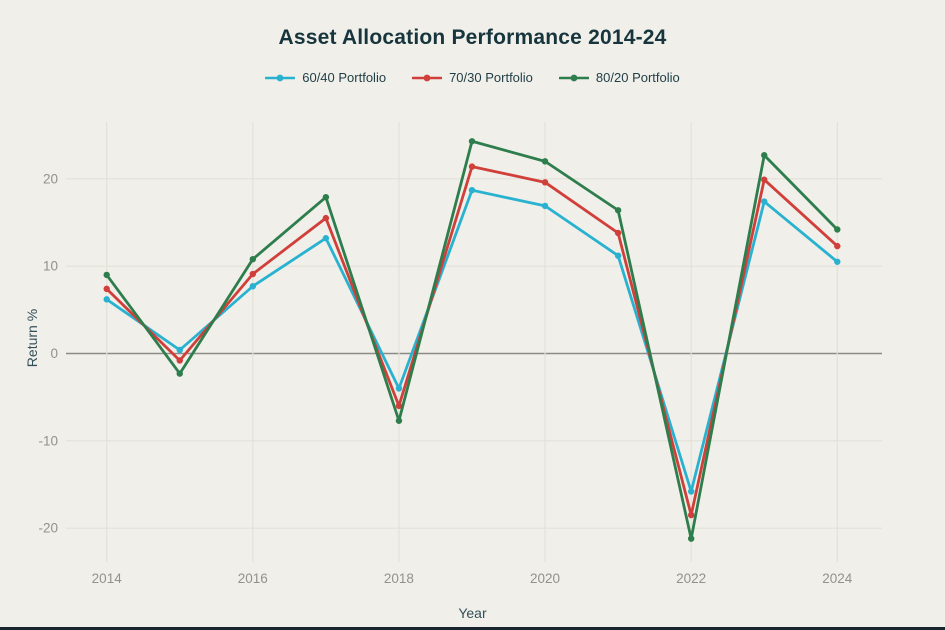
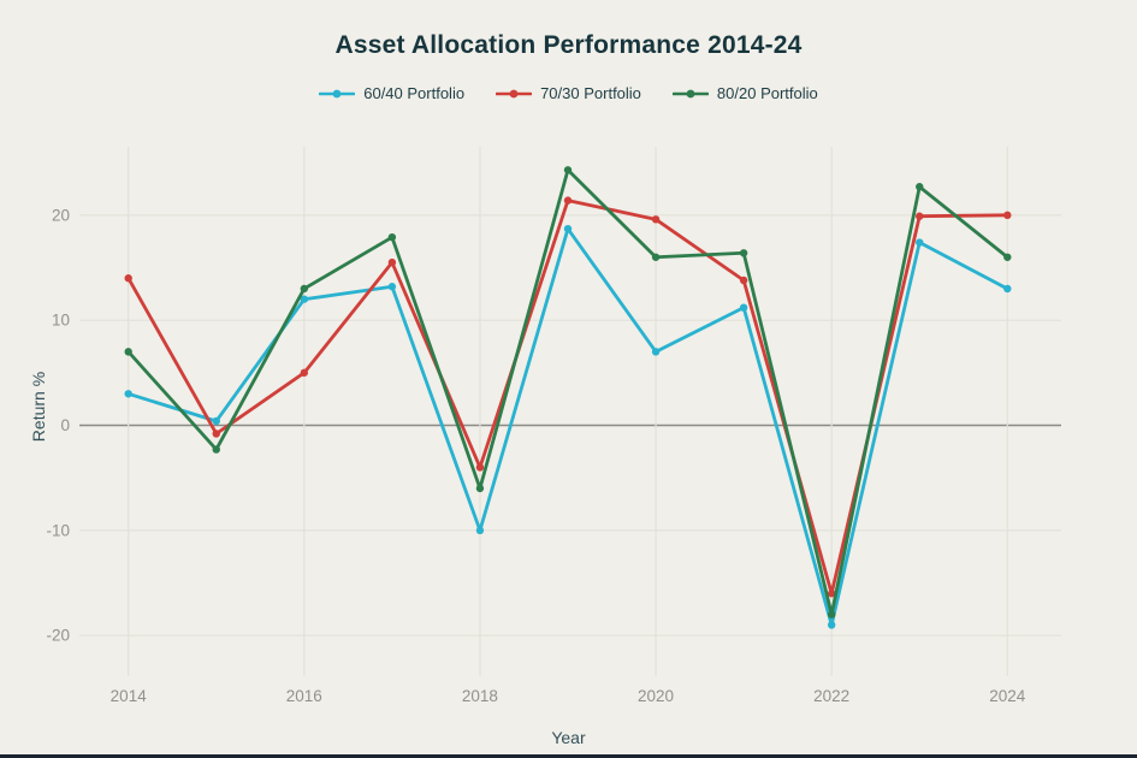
60/40 Portfolio/2014: 6 -> 3
70/30 Portfolio/2014: 7 -> 14
80/20 Portfolio/2014: 9 -> 7
60/40 Portfolio/2016: 8 -> 12
70/30 Portfolio/2016: 9 -> 5
80/20 Portfolio/2016: 11 -> 13
60/40 Portfolio/2018: -4 -> -10
70/30 Portfolio/2018: -6 -> -4
80/20 Portfolio/2018: -8 -> -6
60/40 Portfolio/2020: 17 -> 7
80/20 Portfolio/2020: 22 -> 16
60/40 Portfolio/2022: -16 -> -19
70/30 Portfolio/2022: -18 -> -16
80/20 Portfolio/2022: -21 -> -18
60/40 Portfolio/2024: 10 -> 13
70/30 Portfolio/2024: 12 -> 20
80/20 Portfolio/2024: 14 -> 16
